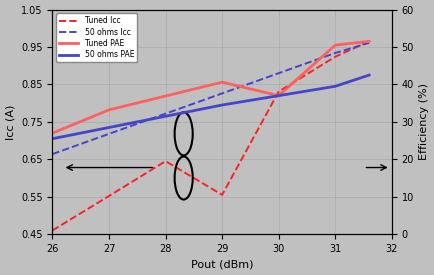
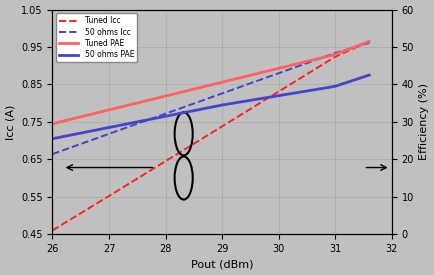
Tuned PAE/26: 27.0 -> 29.5
Tuned Icc/29: 0.555 -> 0.738
Tuned PAE/30: 37.0 -> 44.3
Tuned PAE/31: 50.5 -> 48.0
